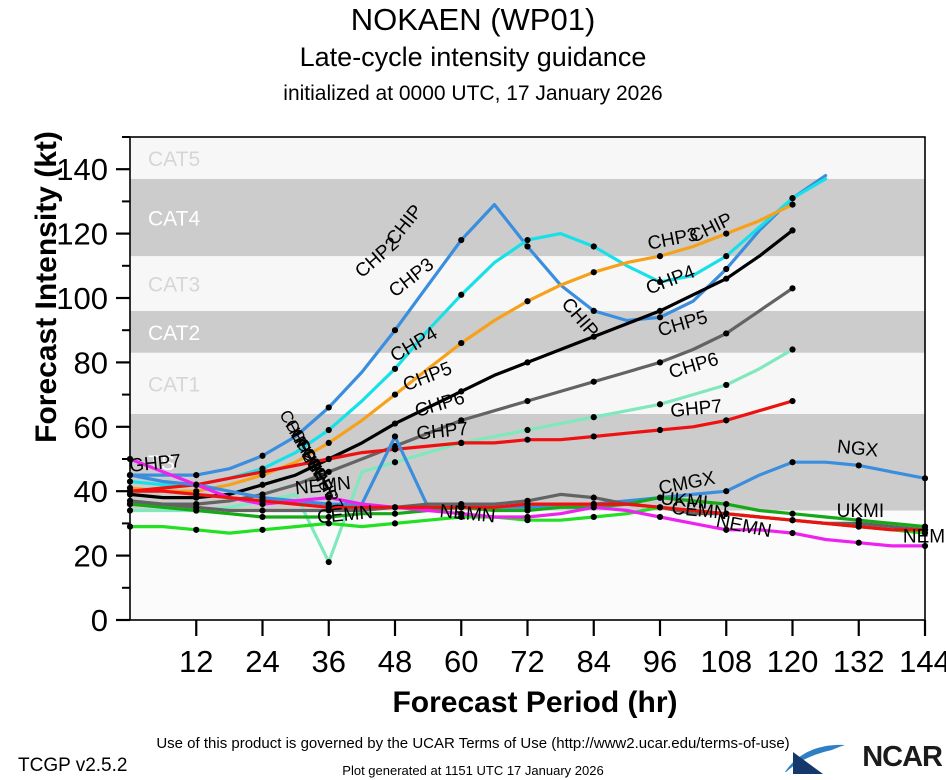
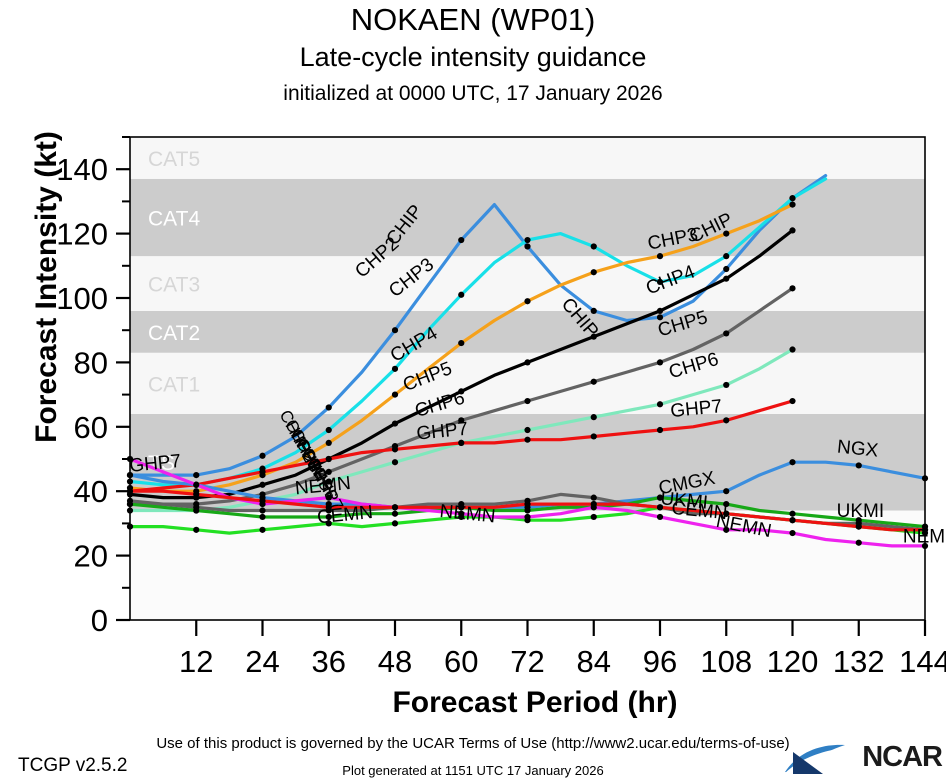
CHP6/36: 18 -> 43
NGX/48: 57 -> 35
